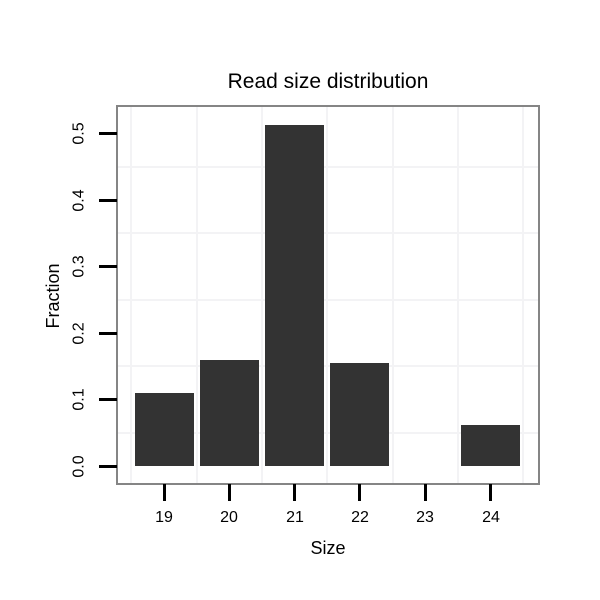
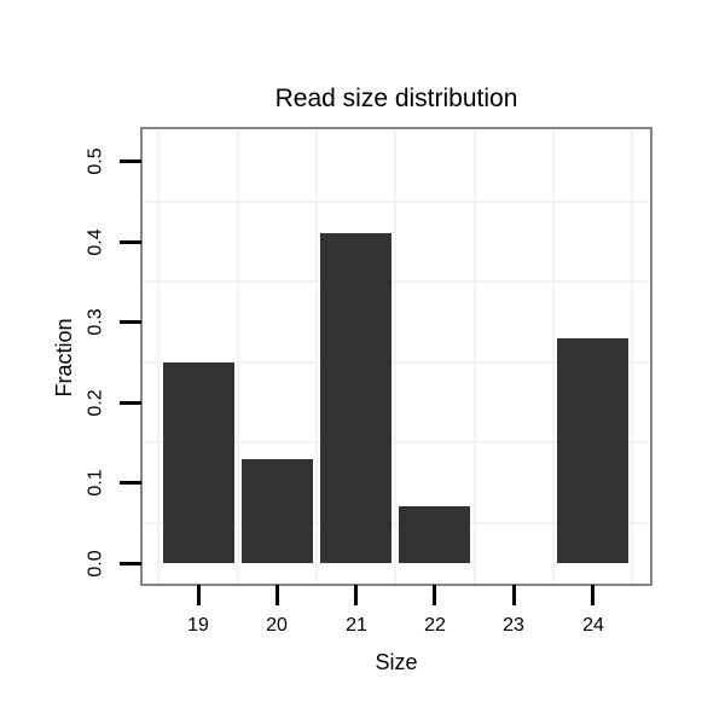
19: 0.11 -> 0.25
20: 0.16 -> 0.13
21: 0.51 -> 0.41
22: 0.15 -> 0.07
24: 0.06 -> 0.28
